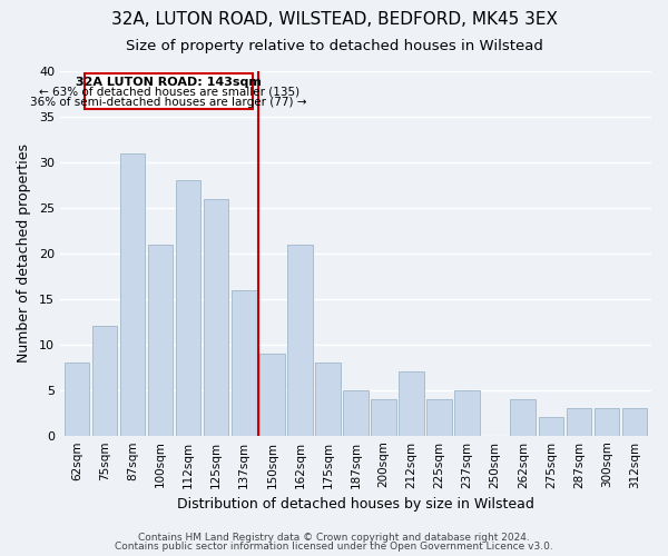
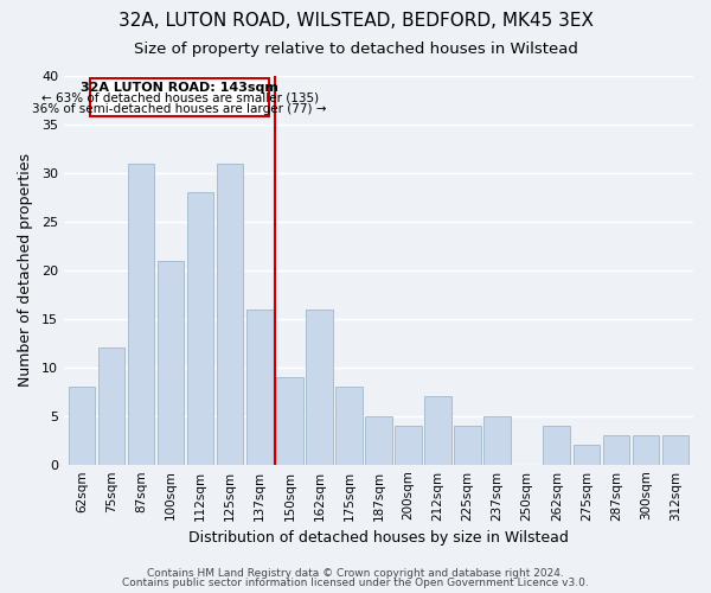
125sqm: 26 -> 31
162sqm: 21 -> 16
